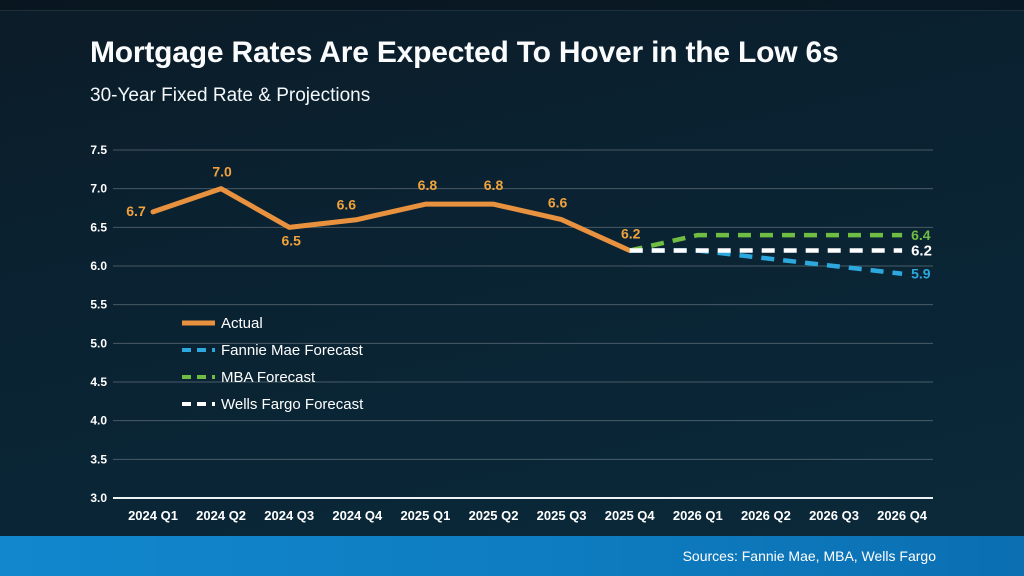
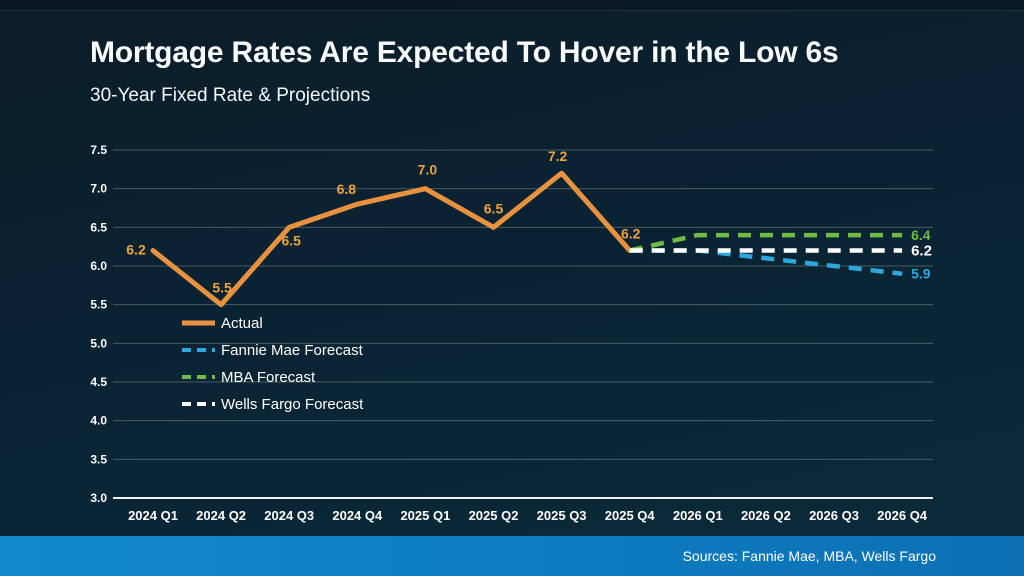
Actual/2024 Q1: 6.7 -> 6.2
Actual/2024 Q2: 7.0 -> 5.5
Actual/2024 Q4: 6.6 -> 6.8
Actual/2025 Q1: 6.8 -> 7.0
Actual/2025 Q2: 6.8 -> 6.5
Actual/2025 Q3: 6.6 -> 7.2
